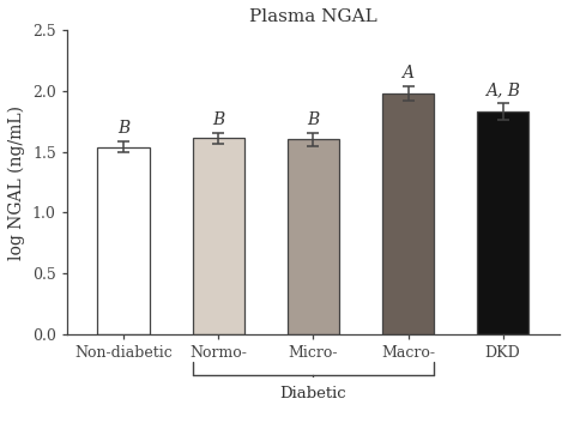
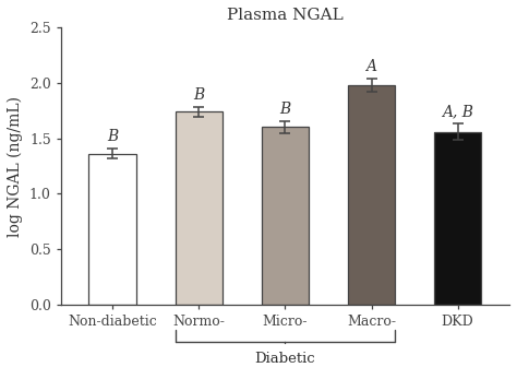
Non-diabetic: 1.54 -> 1.36
Normo-: 1.61 -> 1.74
DKD: 1.83 -> 1.56
